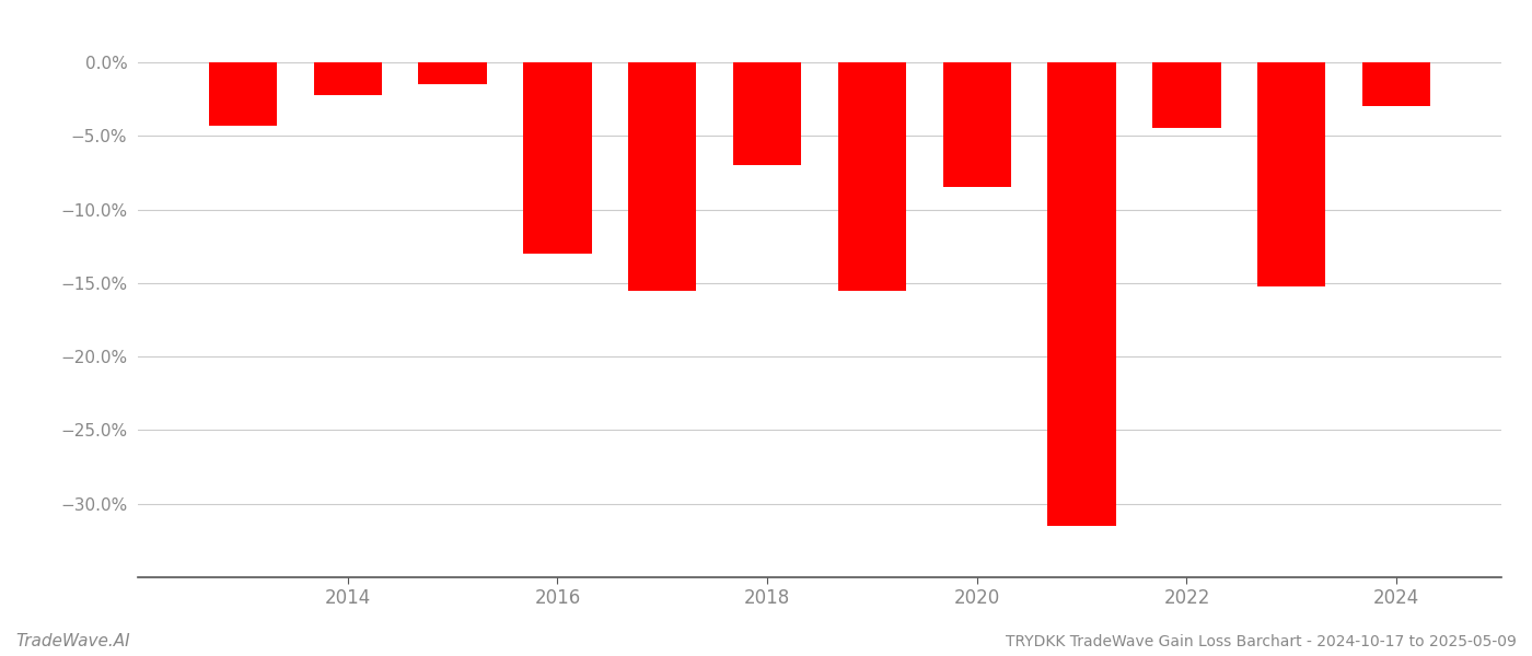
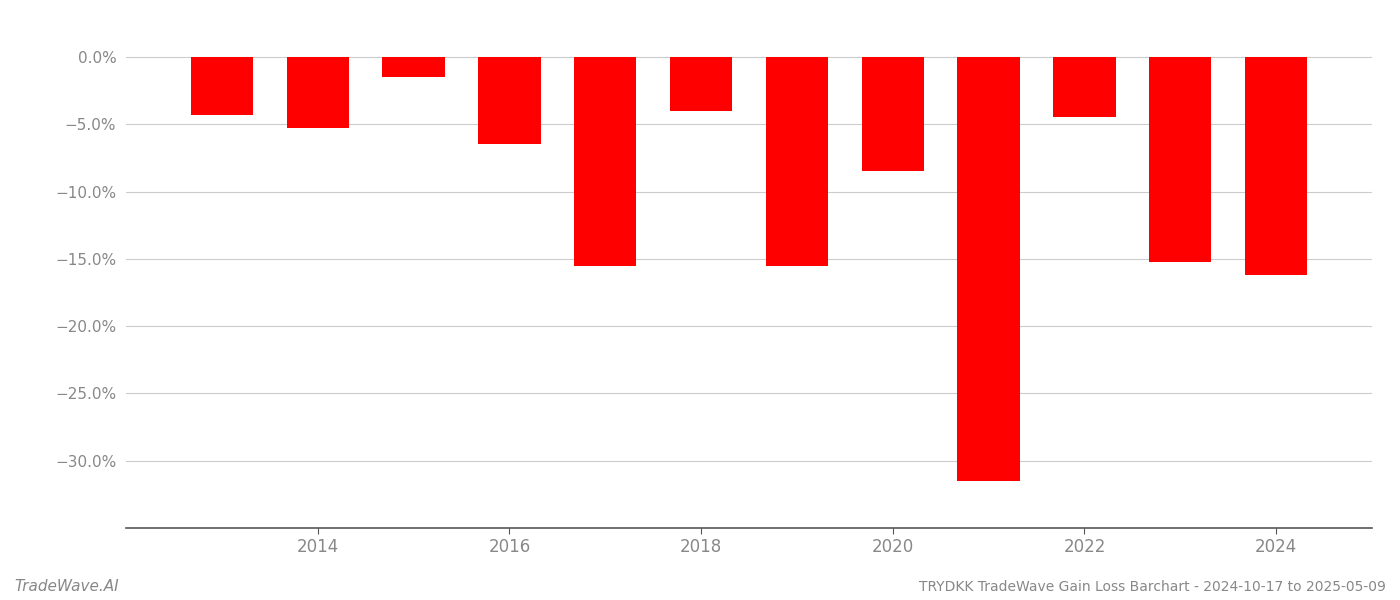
2014: -2.2% -> -5.3%
2016: -13.0% -> -6.5%
2018: -7.0% -> -4.0%
2024: -3.0% -> -16.2%
